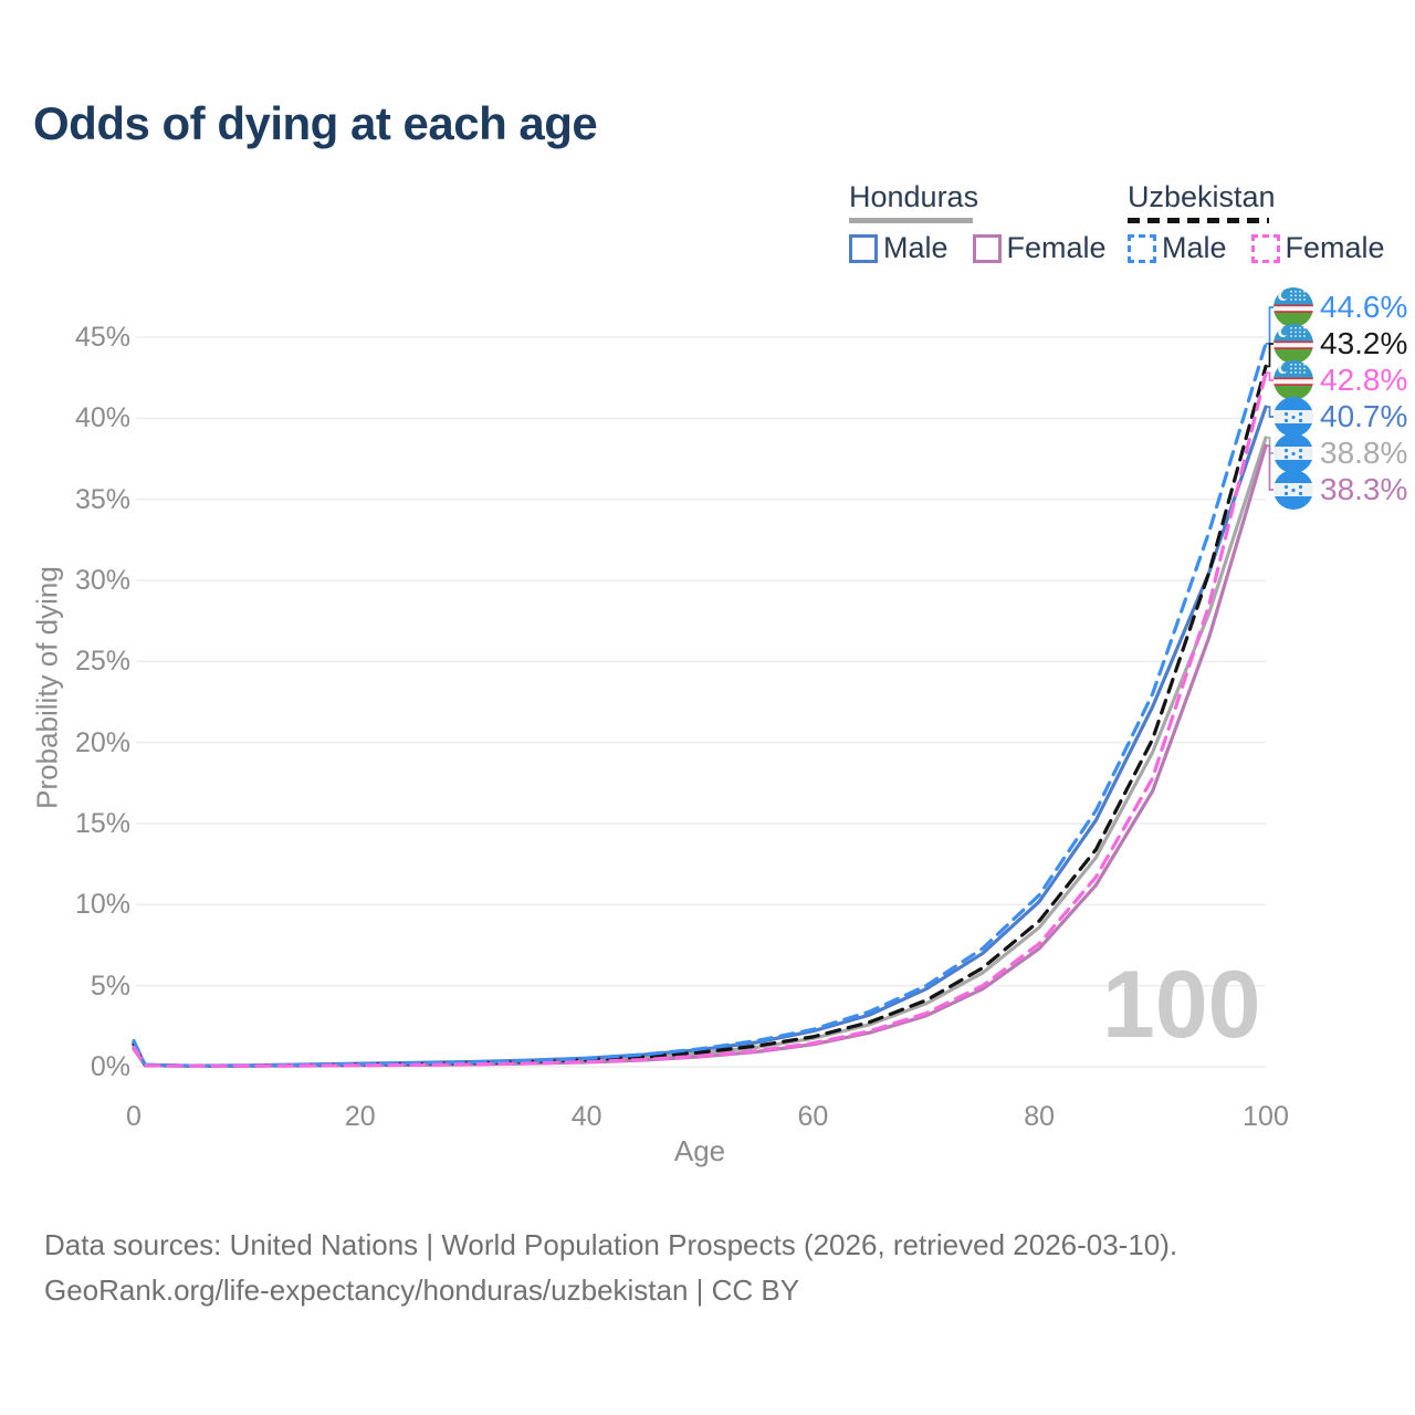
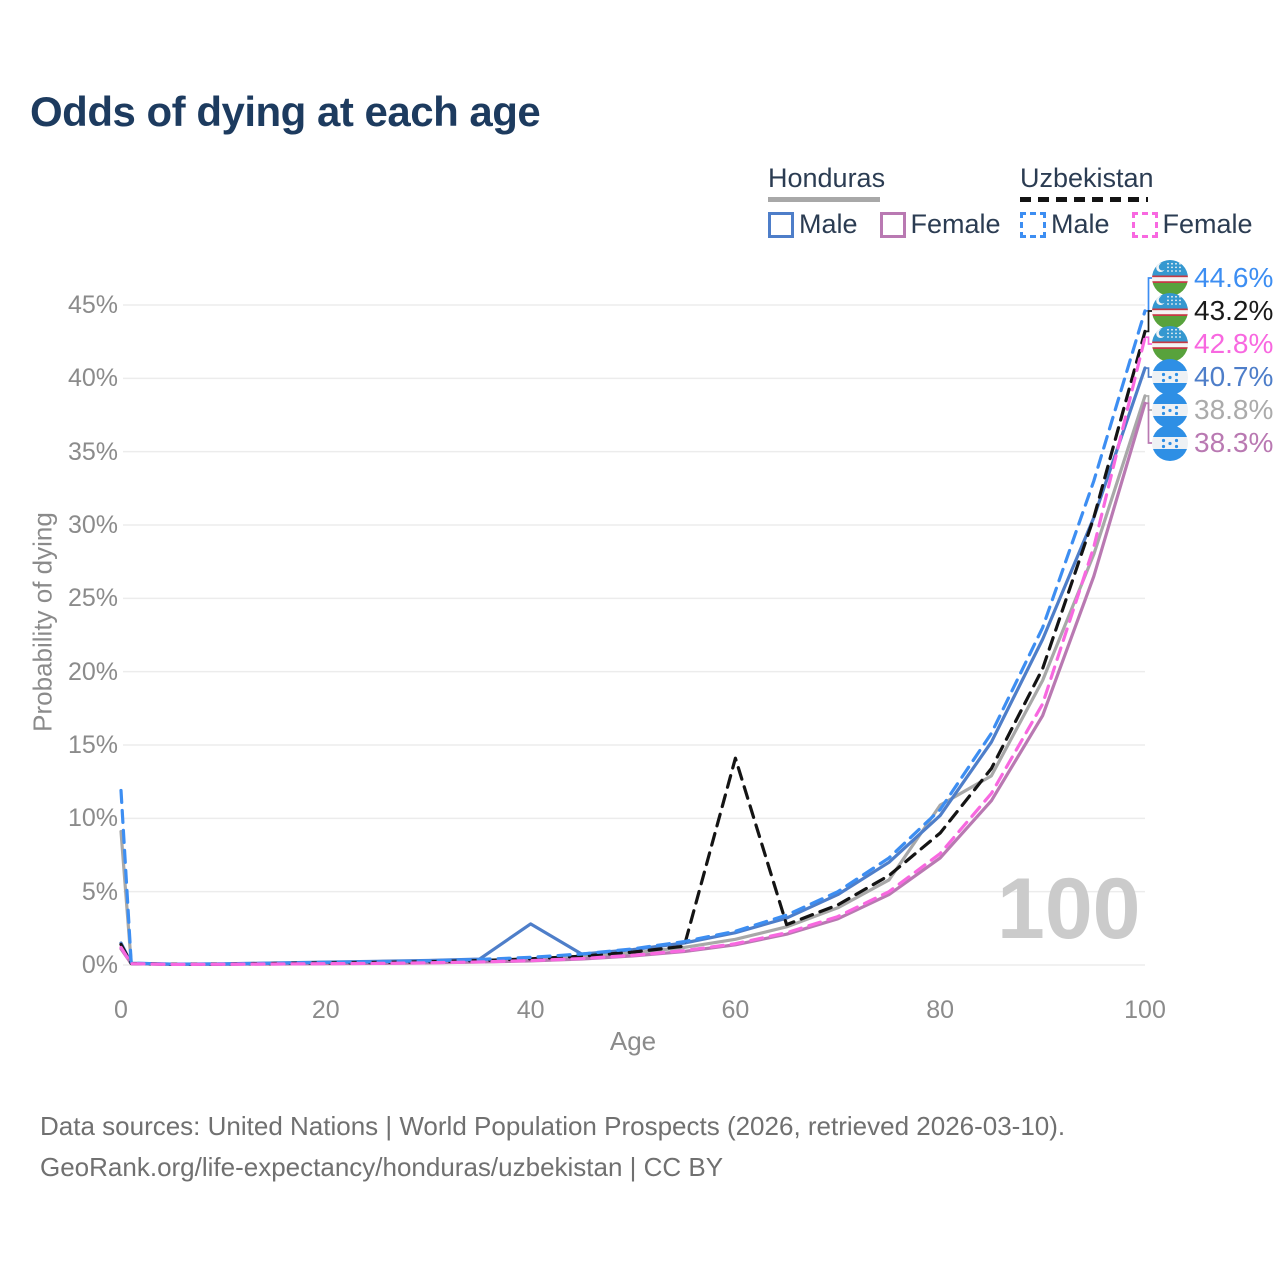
Honduras/0: 1.3% -> 9.1%
Uzbekistan Male/0: 1.6% -> 11.9%
Honduras Male/40: 0.5% -> 2.8%
Uzbekistan/60: 1.9% -> 14.1%
Honduras/80: 8.6% -> 10.9%
